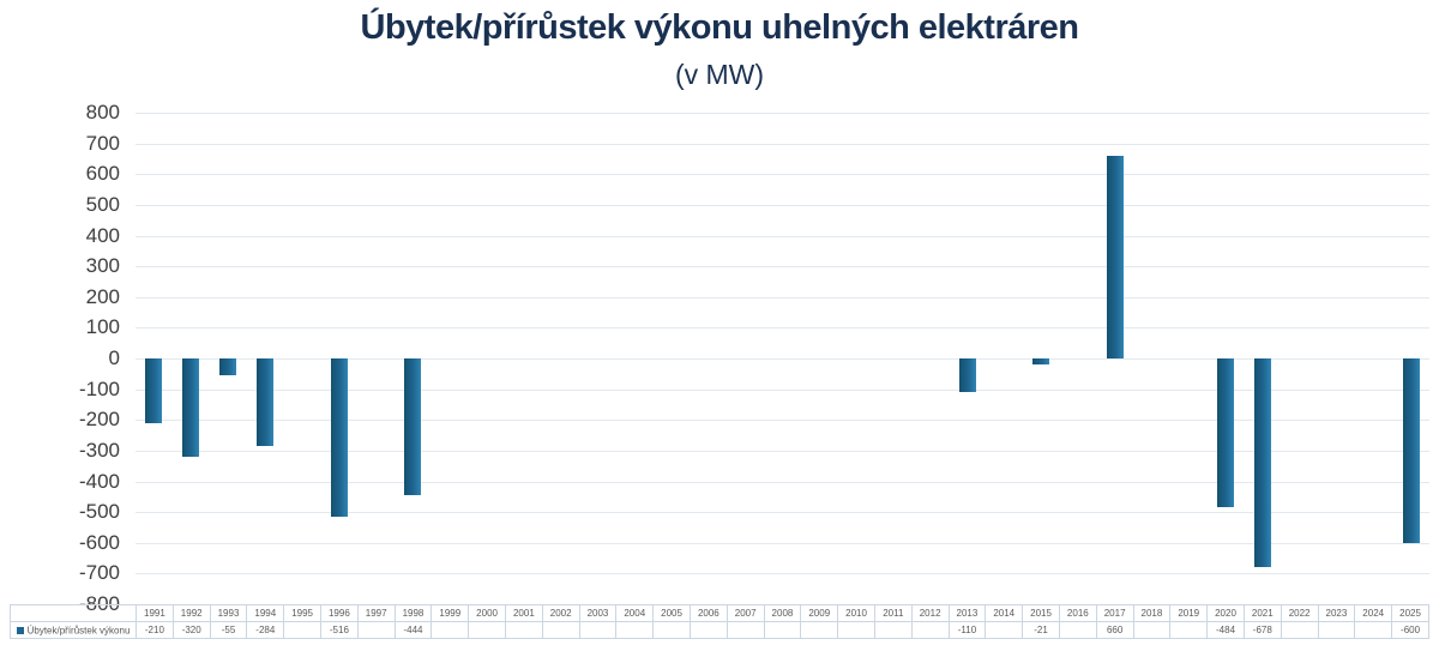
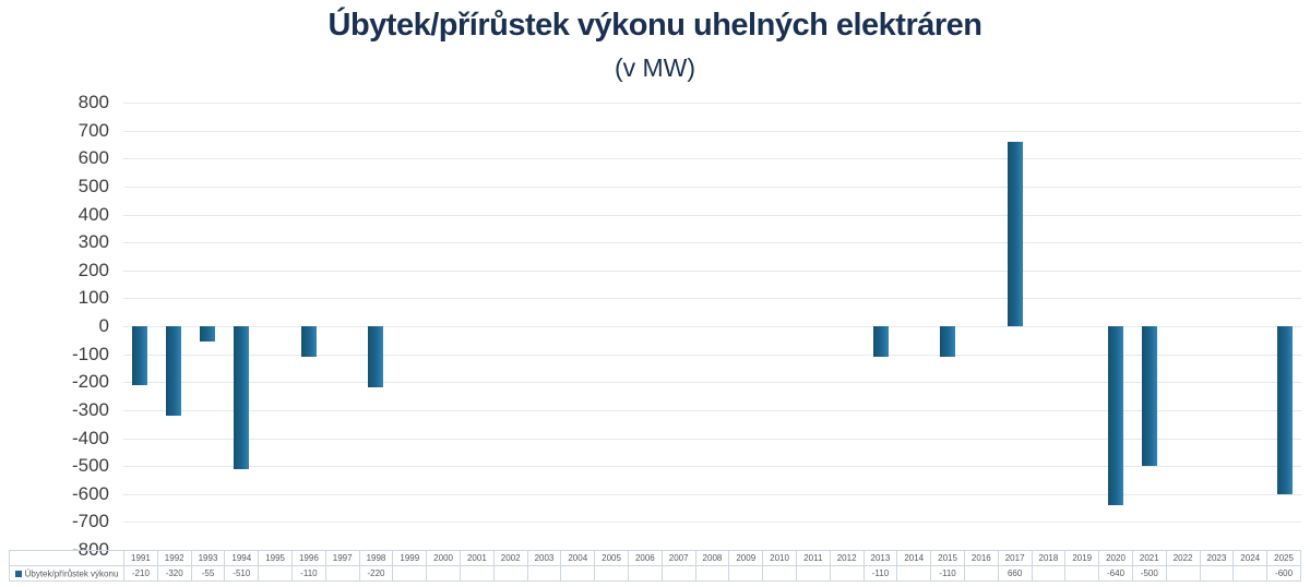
1994: -284 -> -510
1996: -516 -> -110
1998: -444 -> -220
2015: -21 -> -110
2020: -484 -> -640
2021: -678 -> -500
